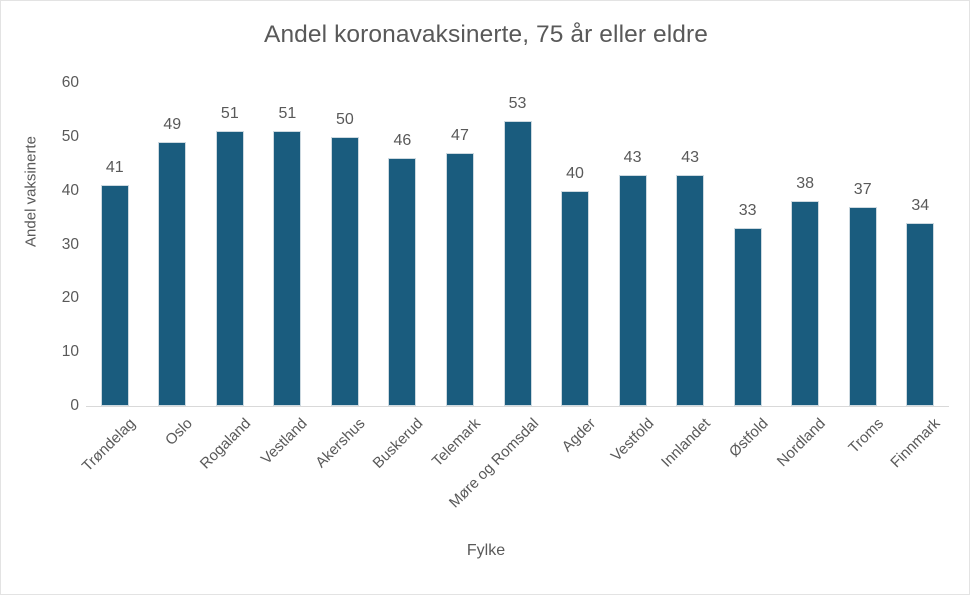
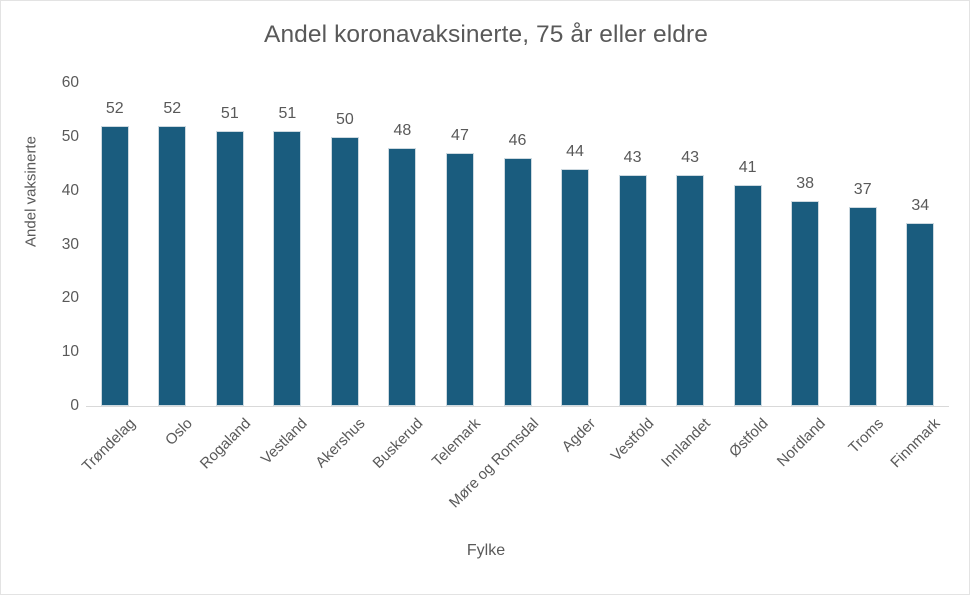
Trøndelag: 41 -> 52
Oslo: 49 -> 52
Buskerud: 46 -> 48
Møre og Romsdal: 53 -> 46
Agder: 40 -> 44
Østfold: 33 -> 41
